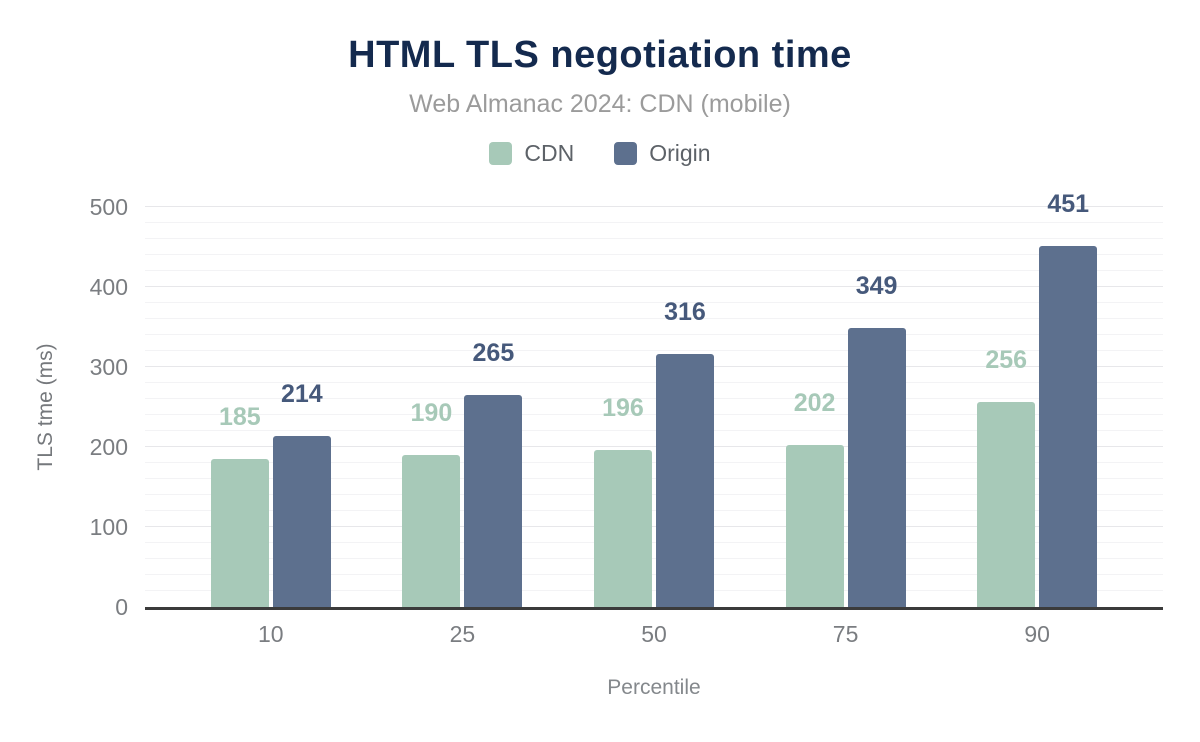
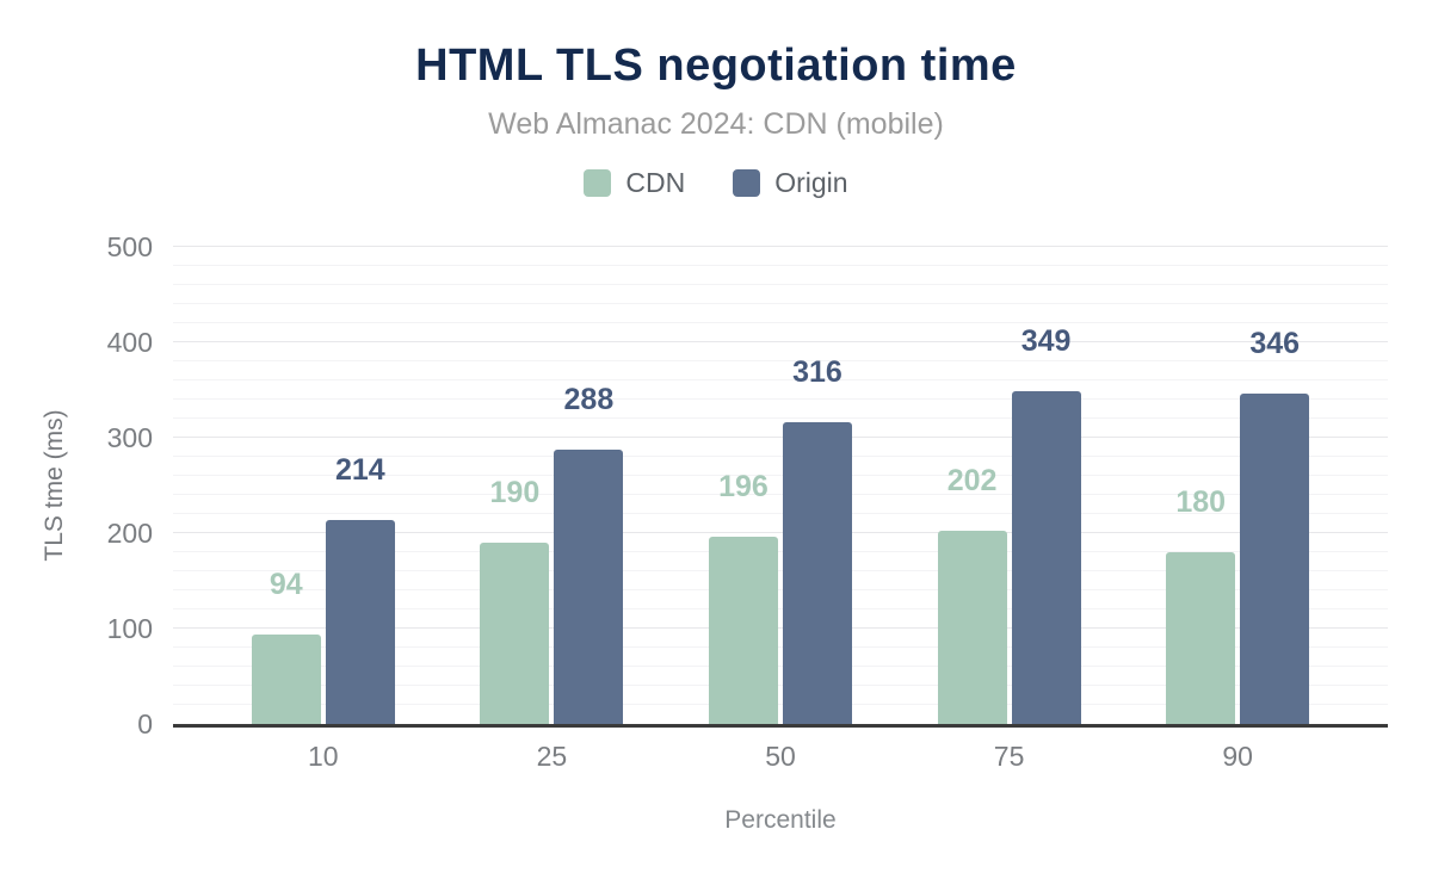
CDN/10: 185 -> 94
Origin/25: 265 -> 288
CDN/90: 256 -> 180
Origin/90: 451 -> 346
